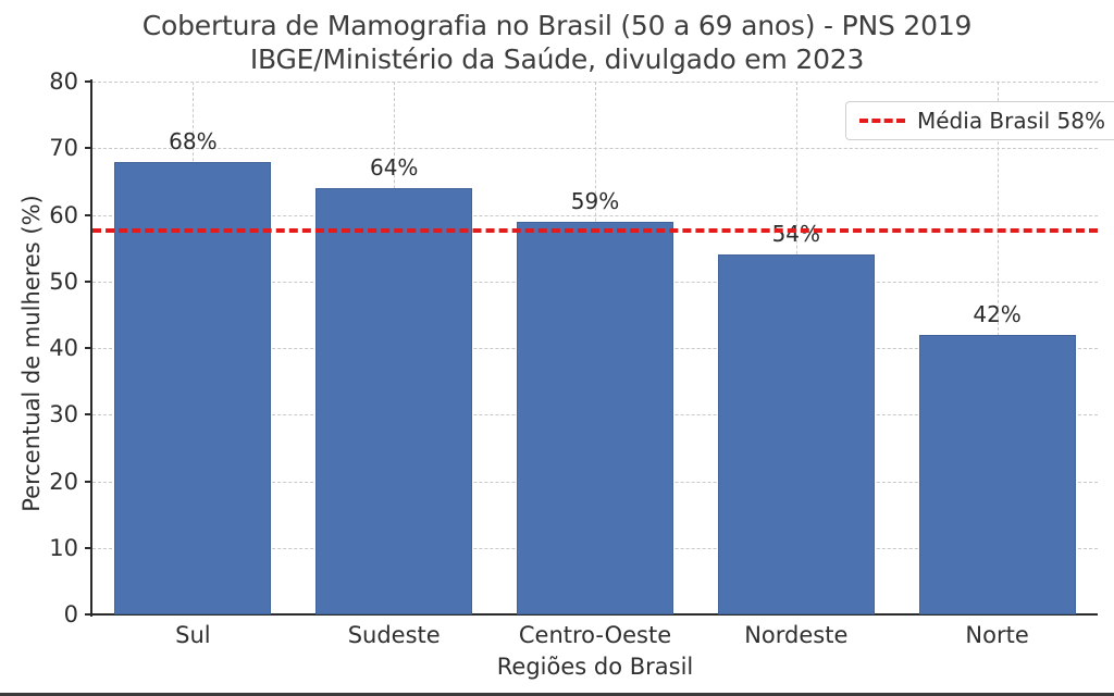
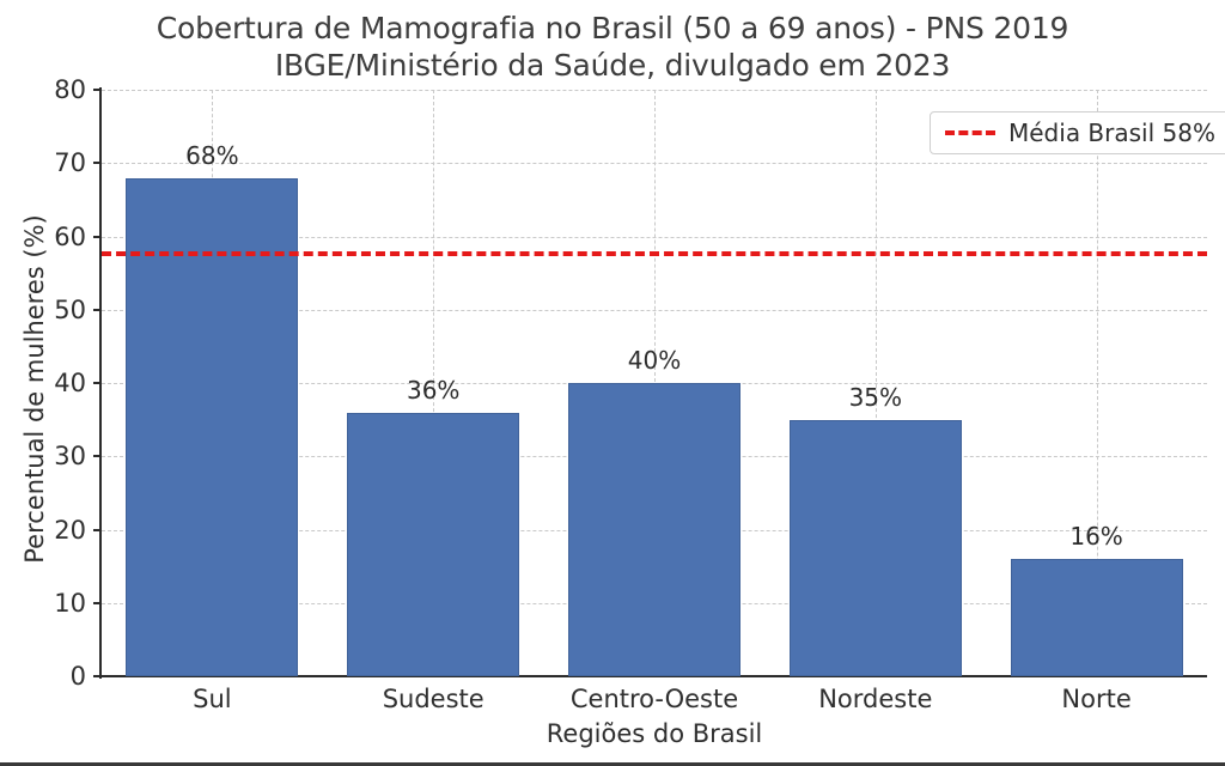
Sudeste: 64% -> 36%
Centro-Oeste: 59% -> 40%
Nordeste: 54% -> 35%
Norte: 42% -> 16%
